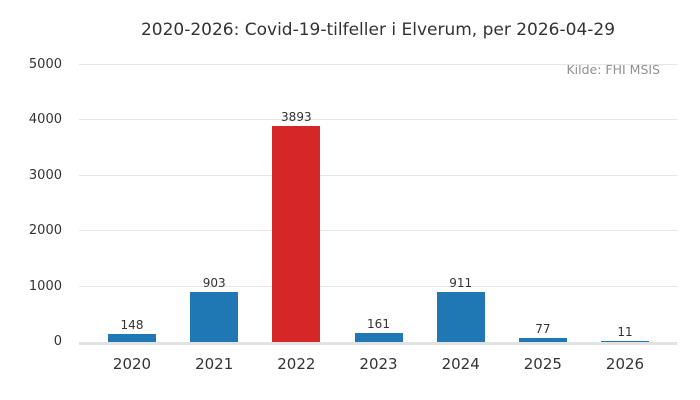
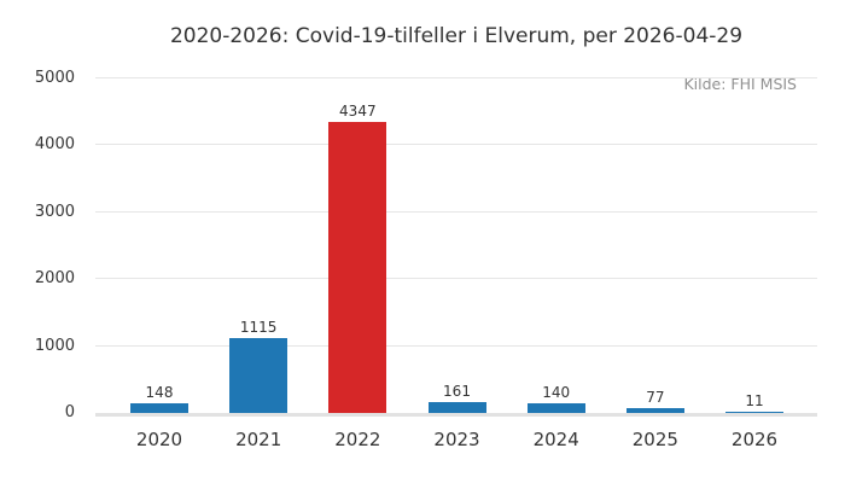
2021: 903 -> 1115
2022: 3893 -> 4347
2024: 911 -> 140
